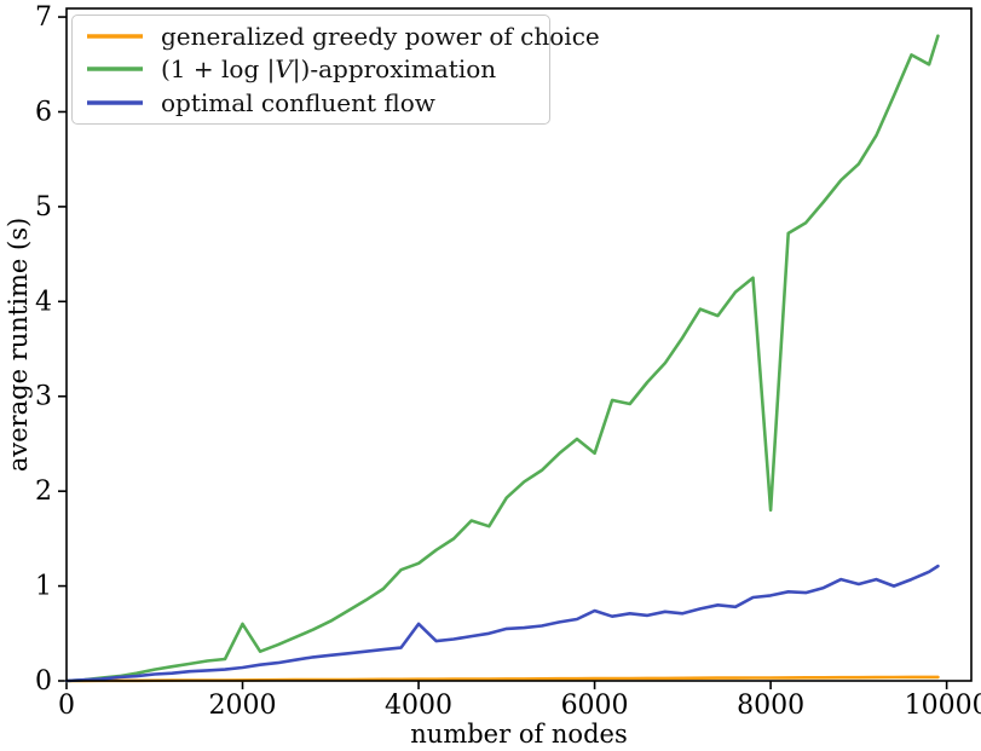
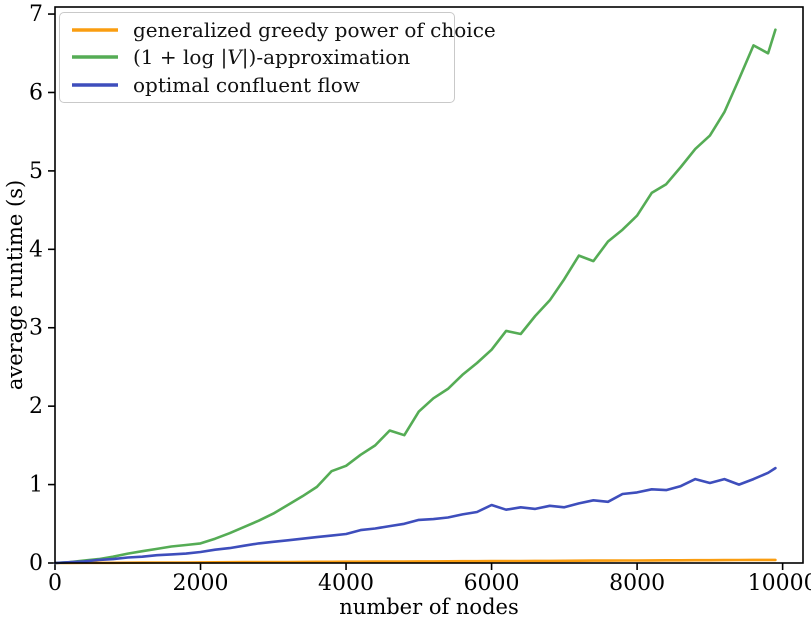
(1 + log |V|)-approximation/2000: 0.6 -> 0.2
optimal confluent flow/4000: 0.6 -> 0.4
(1 + log |V|)-approximation/6000: 2.4 -> 2.7
(1 + log |V|)-approximation/8000: 1.8 -> 4.4
